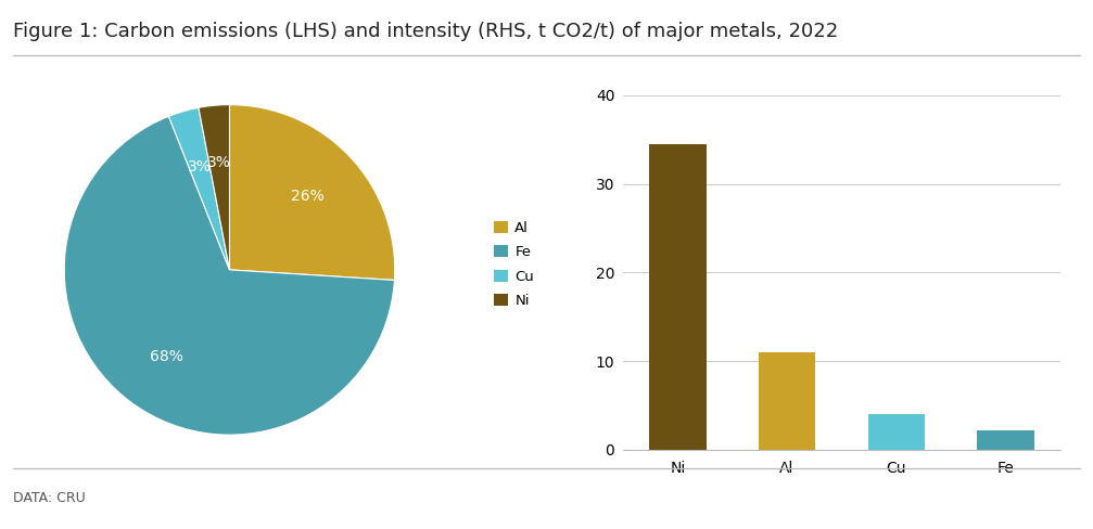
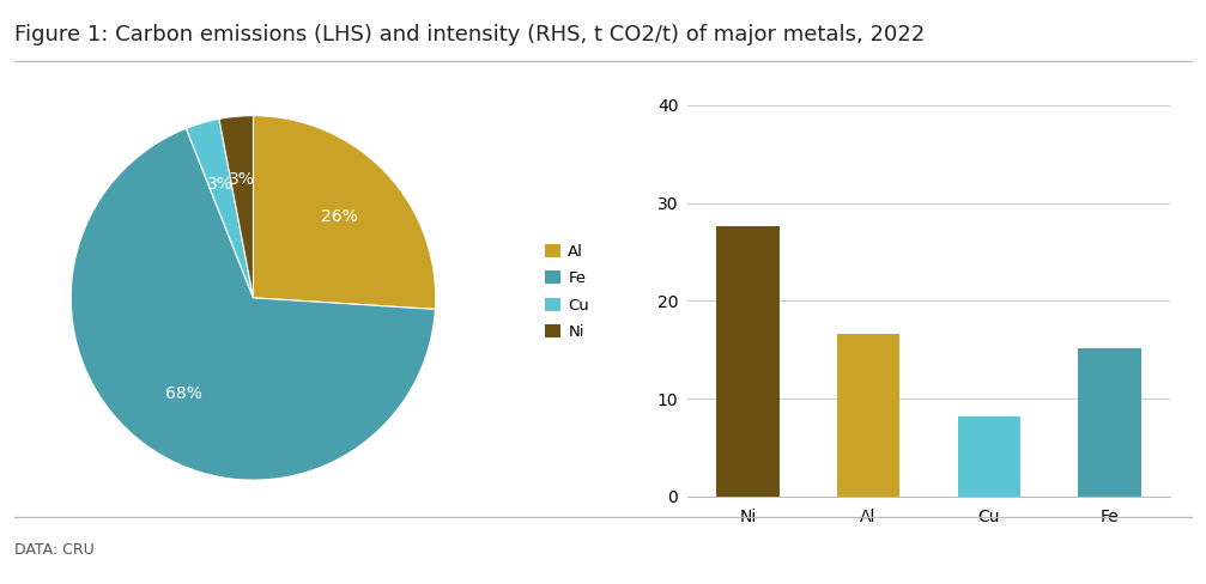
Ni: 34.5 -> 27.6
Al: 11.0 -> 16.6
Cu: 4.0 -> 8.2
Fe: 2.2 -> 15.2
